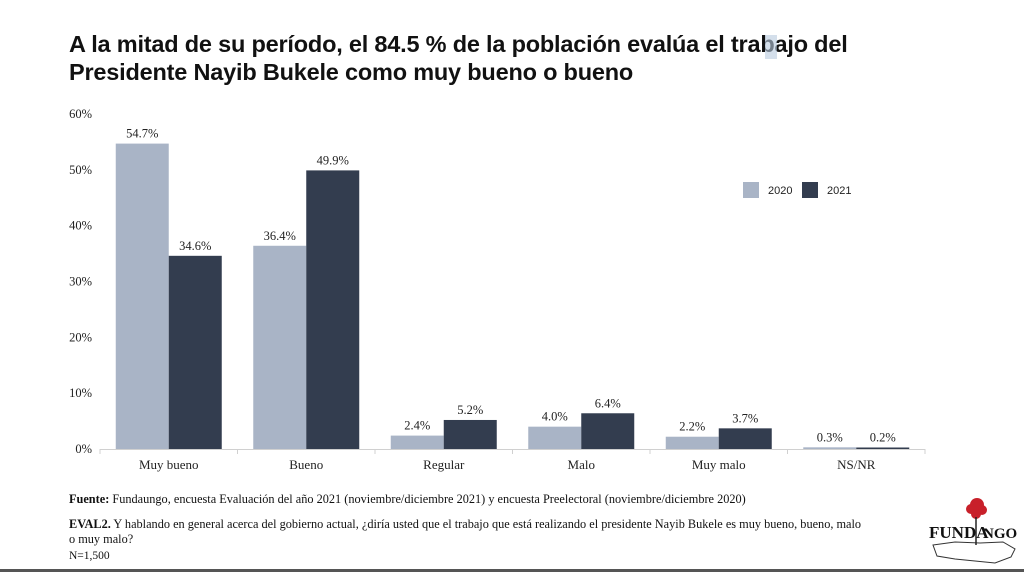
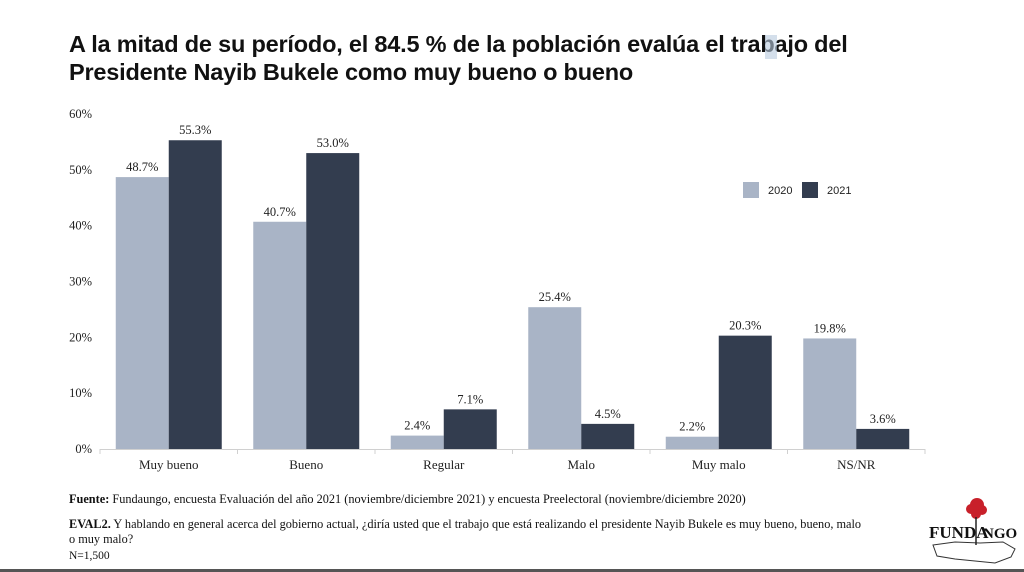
2020/Muy bueno: 54.7% -> 48.7%
2021/Muy bueno: 34.6% -> 55.3%
2020/Bueno: 36.4% -> 40.7%
2021/Bueno: 49.9% -> 53.0%
2021/Regular: 5.2% -> 7.1%
2020/Malo: 4.0% -> 25.4%
2021/Malo: 6.4% -> 4.5%
2021/Muy malo: 3.7% -> 20.3%
2020/NS/NR: 0.3% -> 19.8%
2021/NS/NR: 0.2% -> 3.6%
